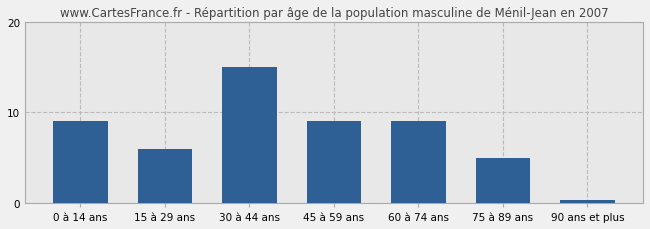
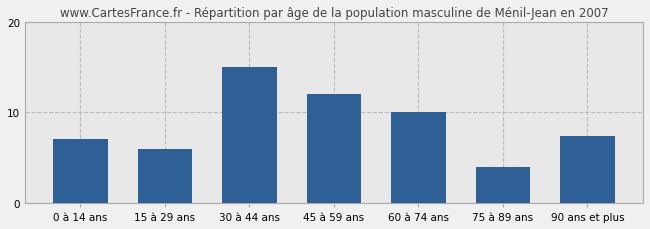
0 à 14 ans: 9.0 -> 7.0
45 à 59 ans: 9.0 -> 12.0
60 à 74 ans: 9.0 -> 10.0
75 à 89 ans: 5.0 -> 4.0
90 ans et plus: 0.3 -> 7.4
